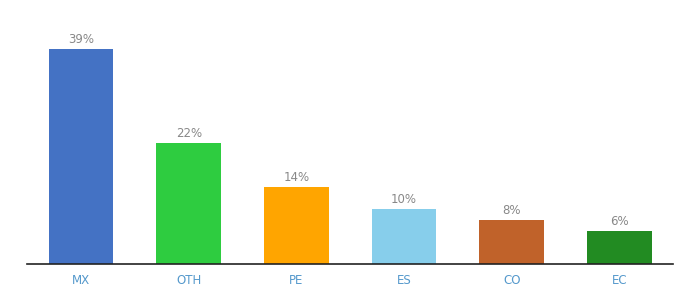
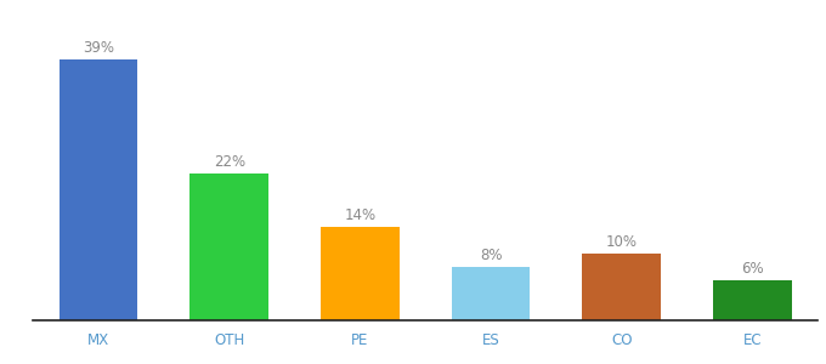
ES: 10% -> 8%
CO: 8% -> 10%
